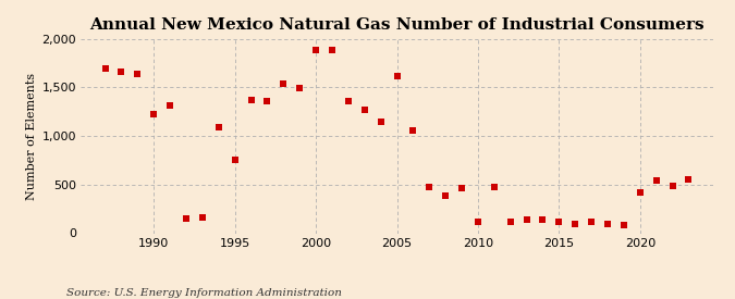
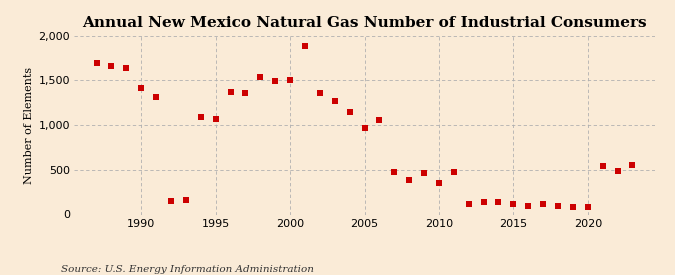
1990: 1,220 -> 1,420
1995: 760 -> 1,070
2000: 1,880 -> 1,510
2005: 1,620 -> 970
2010: 120 -> 360
2020: 420 -> 80
